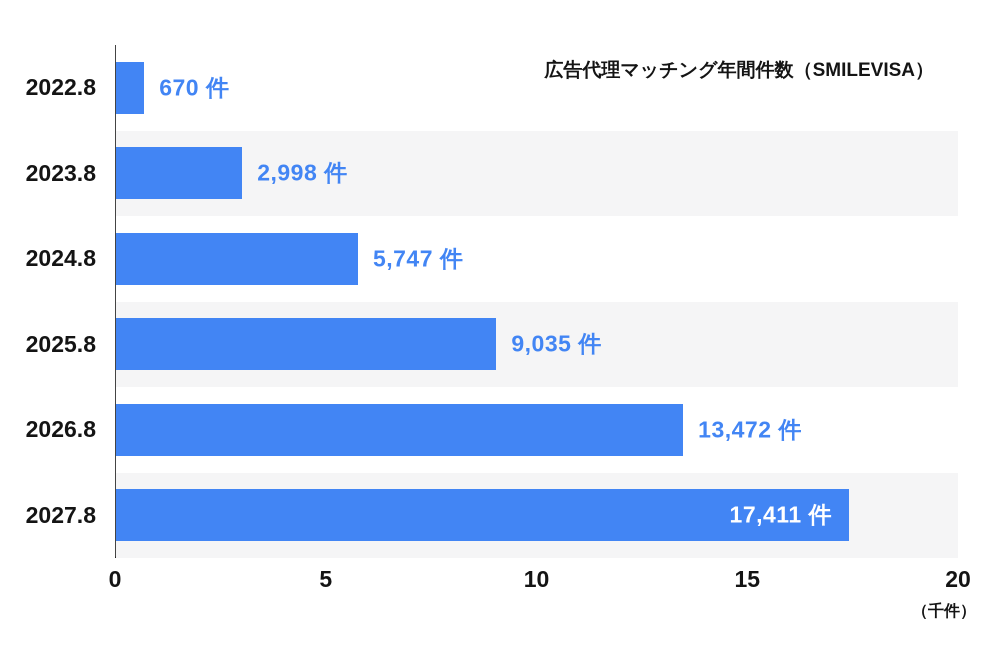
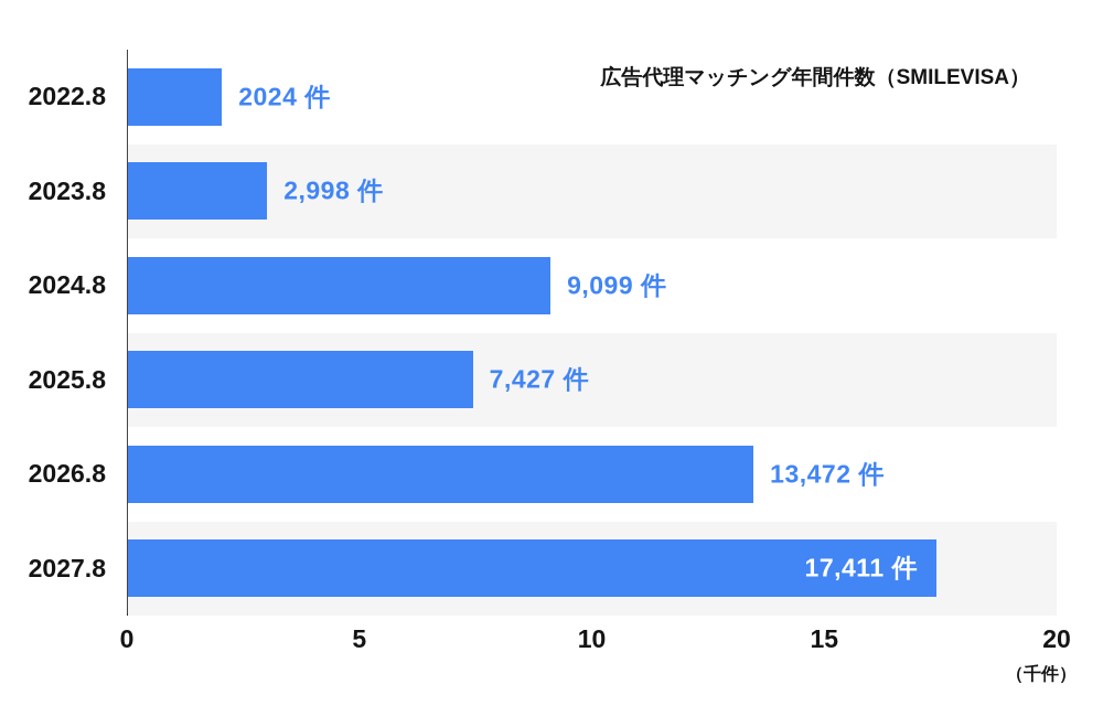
2022.8: 670 -> 2024
2024.8: 5,747 -> 9,099
2025.8: 9,035 -> 7,427
